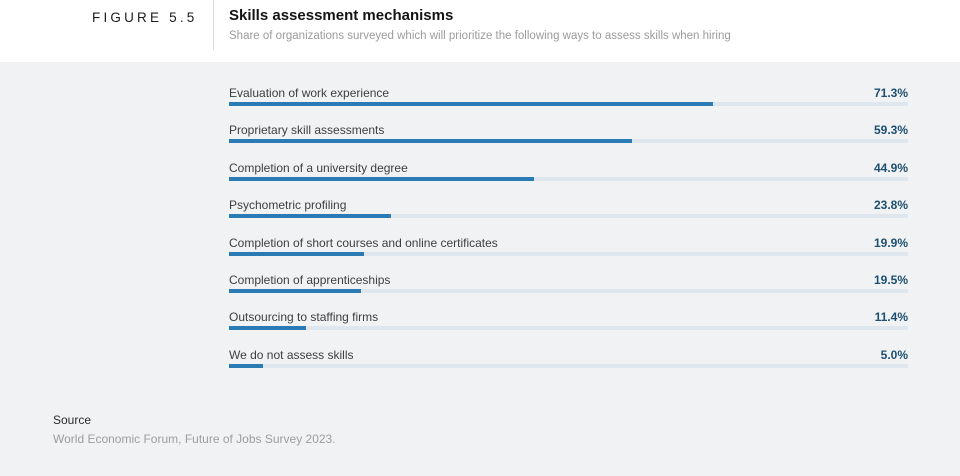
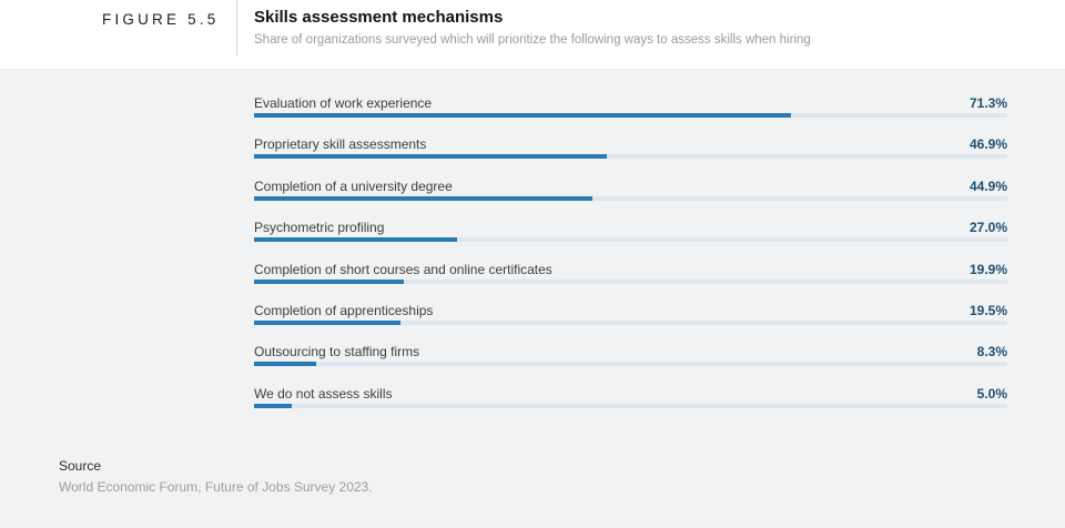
Proprietary skill assessments: 59.3% -> 46.9%
Psychometric profiling: 23.8% -> 27.0%
Outsourcing to staffing firms: 11.4% -> 8.3%
